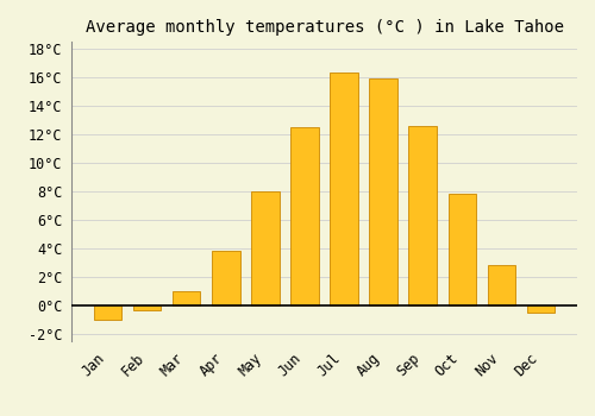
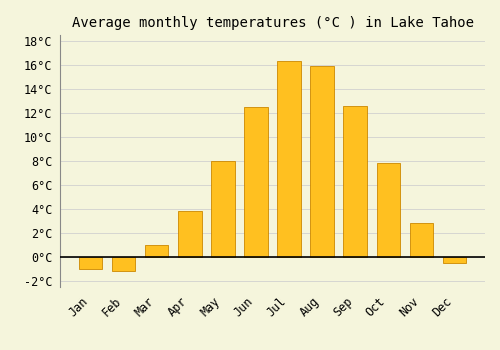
Feb: -0.3°C -> -1.2°C
